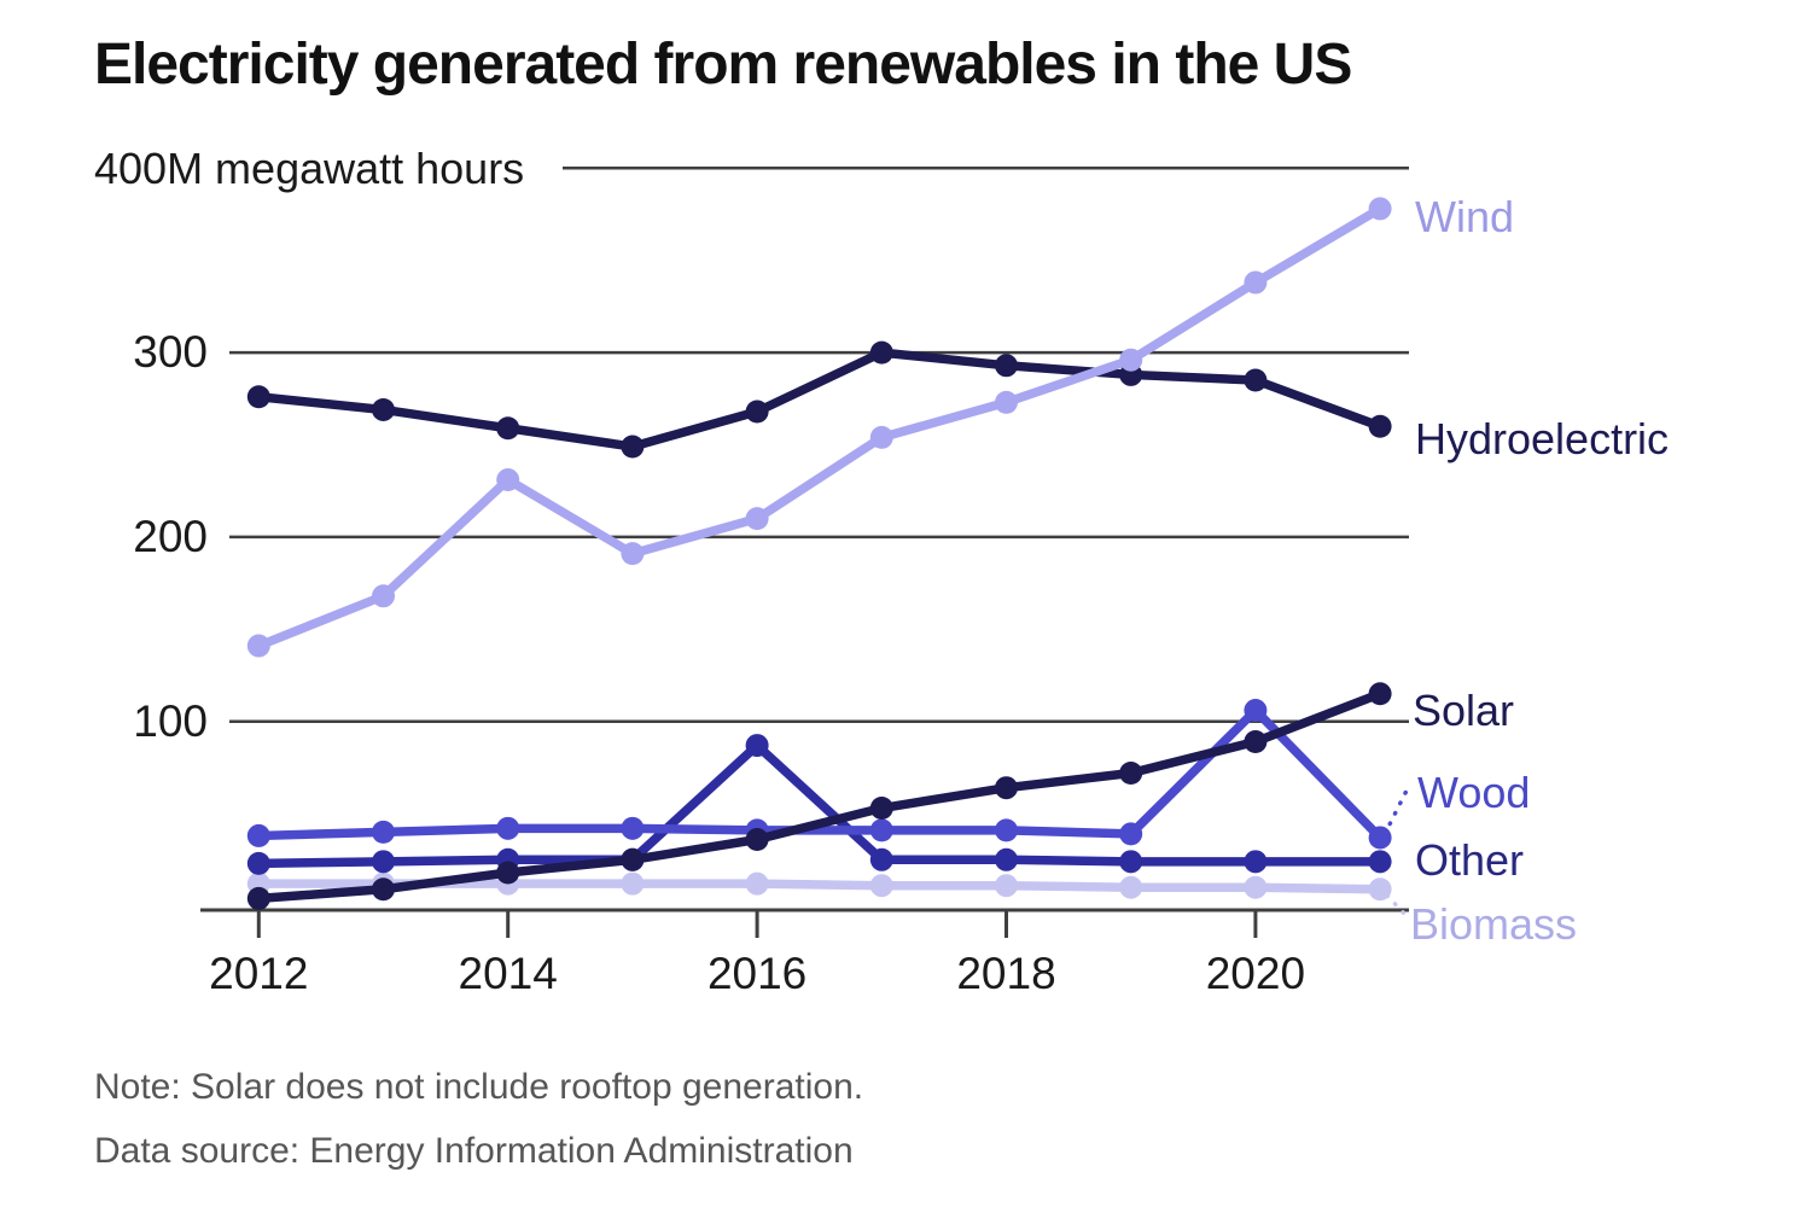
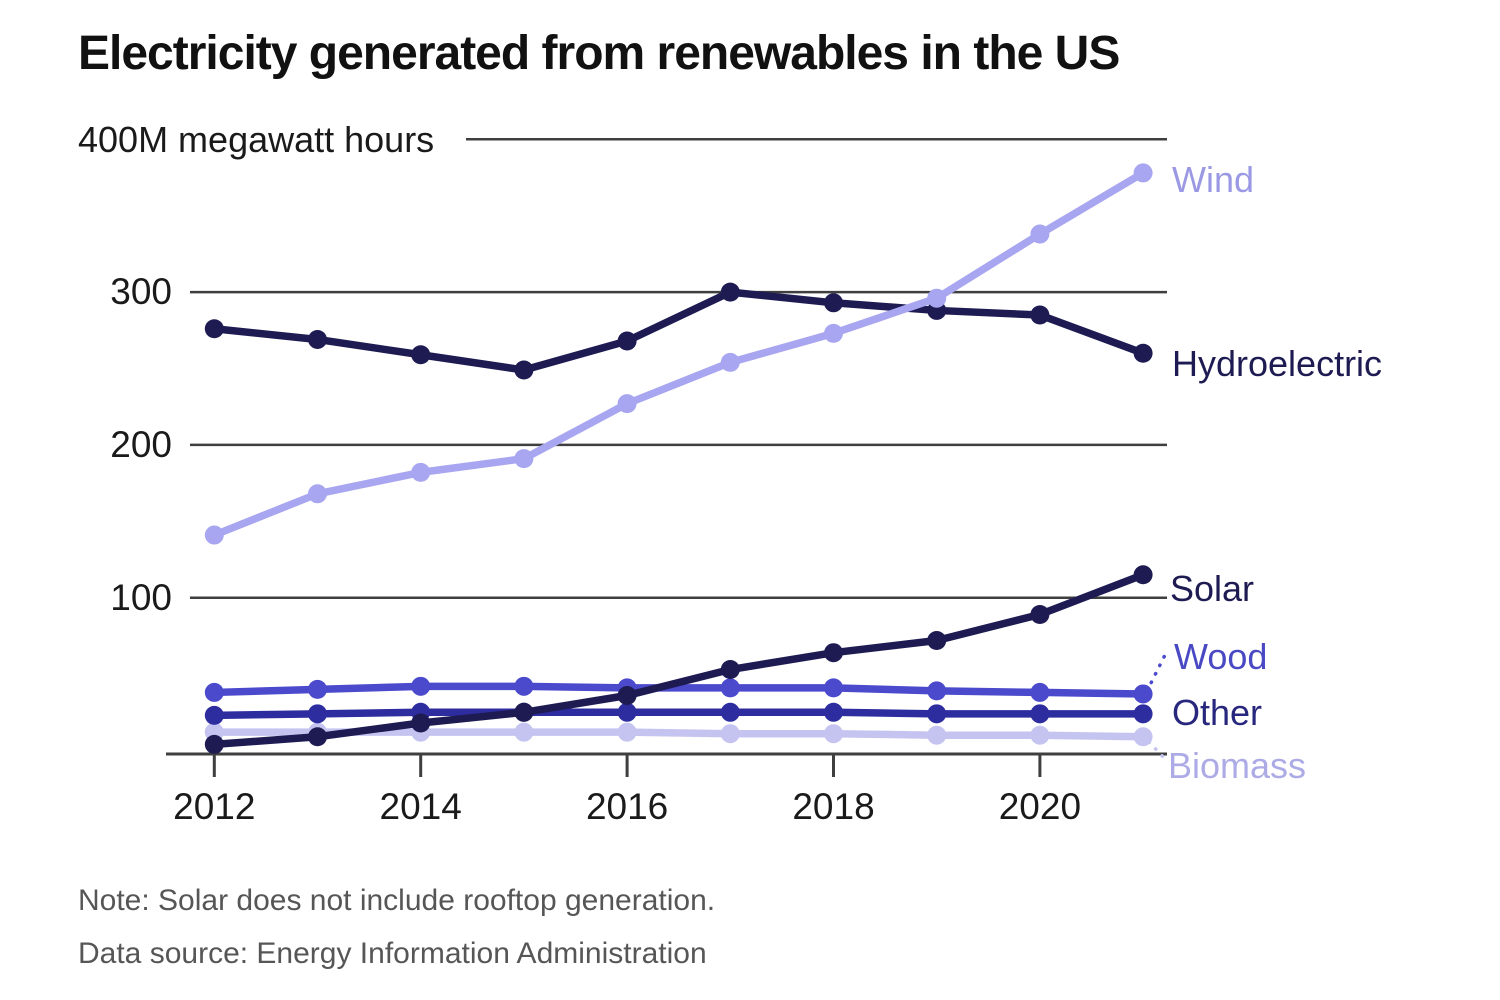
Wind/2014: 231 -> 182
Wind/2016: 210 -> 227
Other/2016: 87 -> 25
Wood/2020: 106 -> 38
